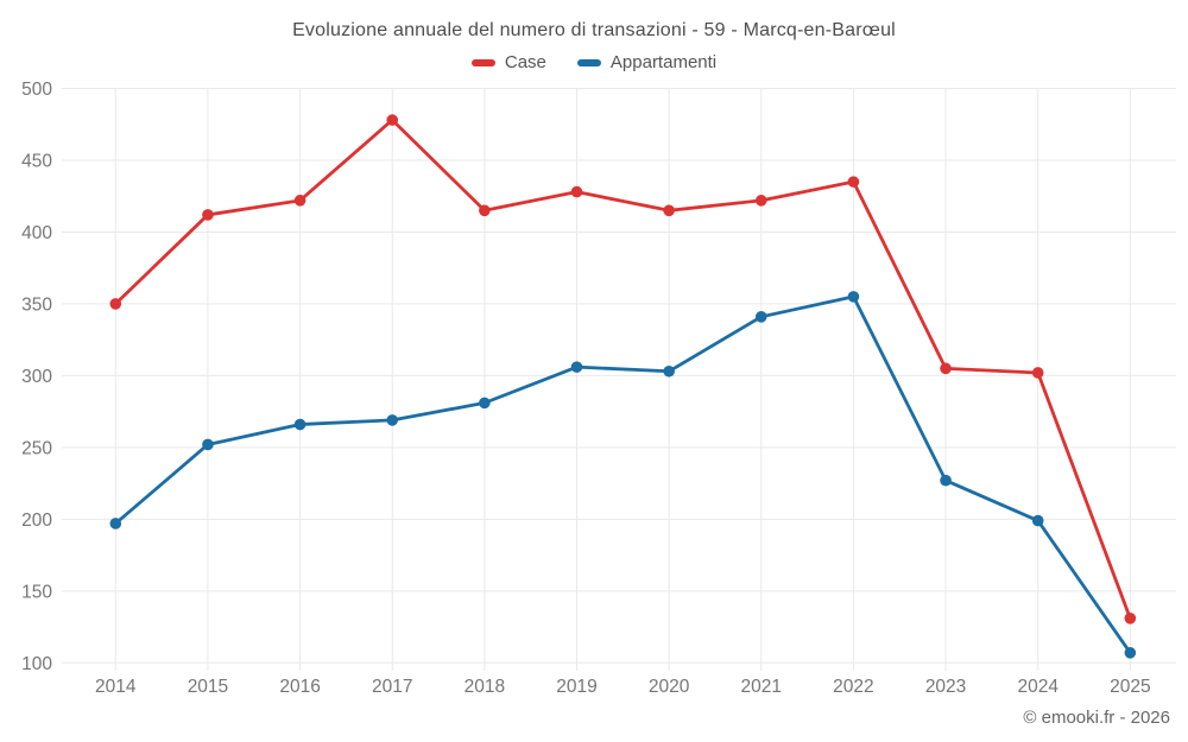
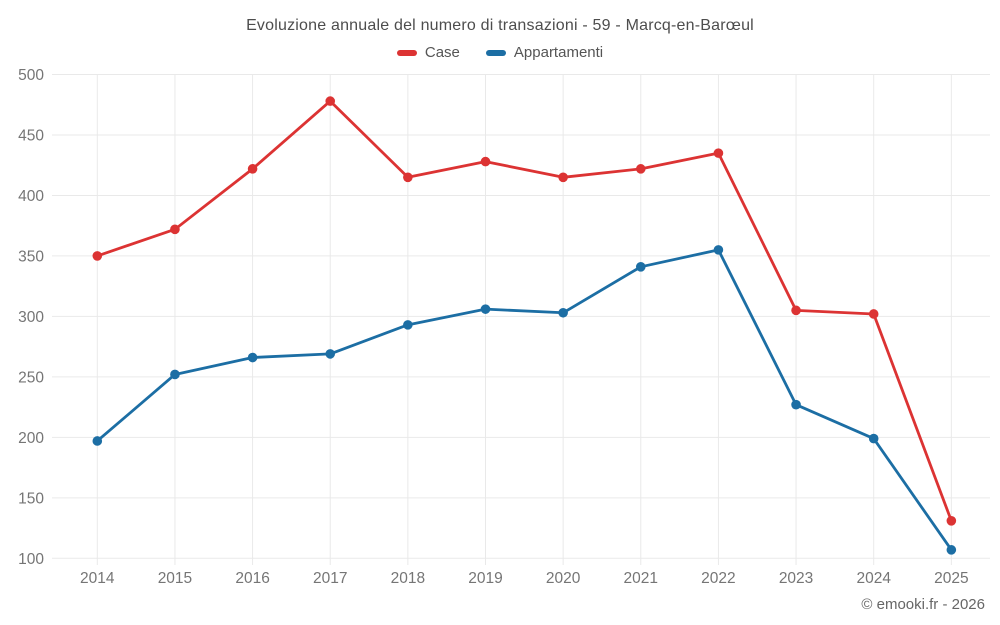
Case/2015: 412 -> 372
Appartamenti/2018: 281 -> 293
